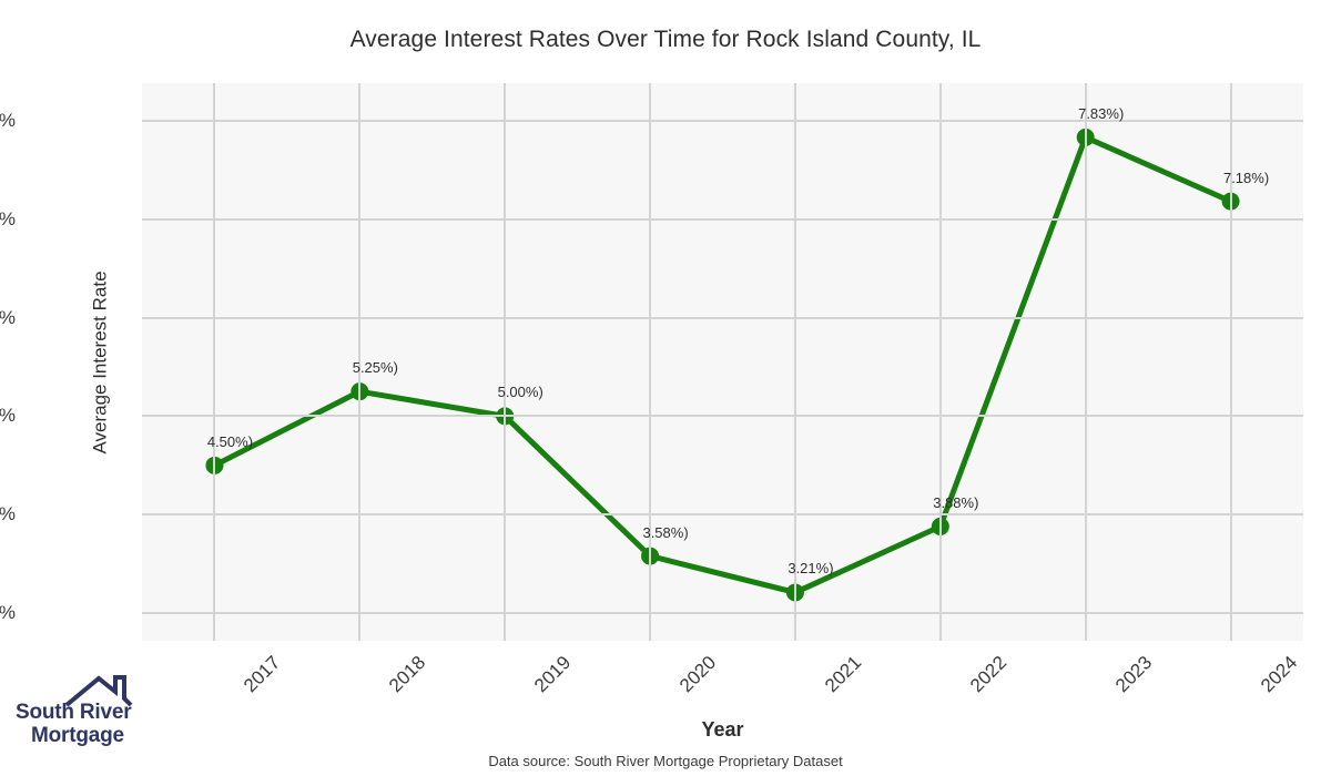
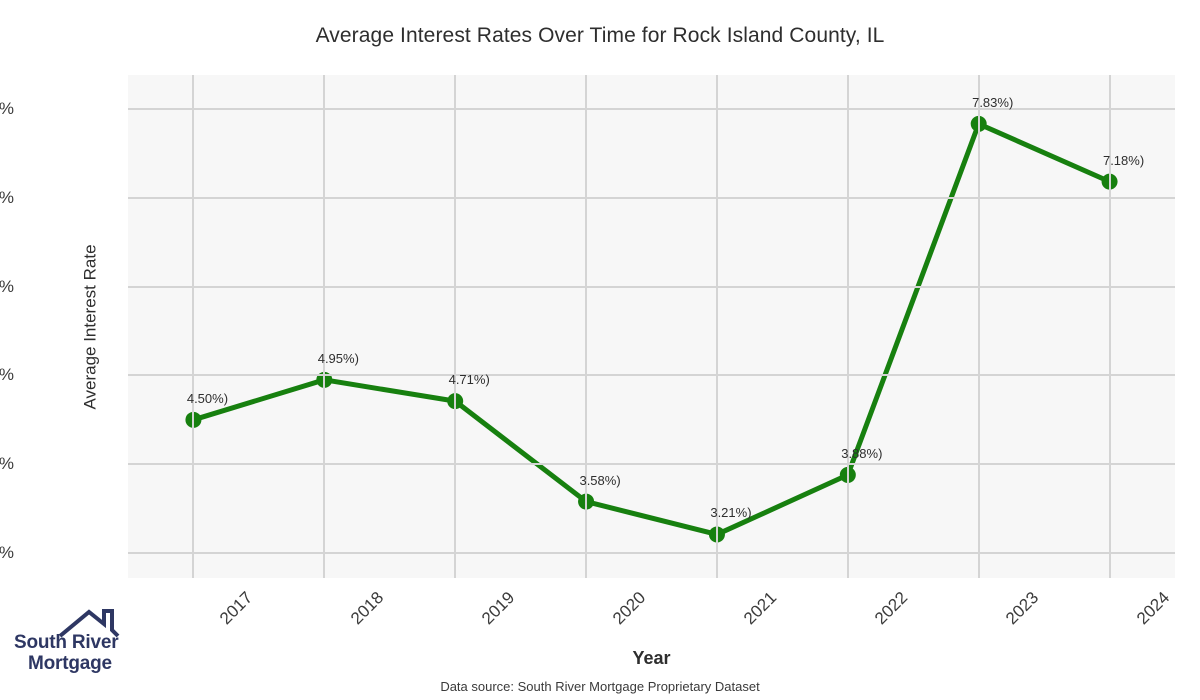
2018: 5.25% -> 4.95%
2019: 5.00% -> 4.71%
